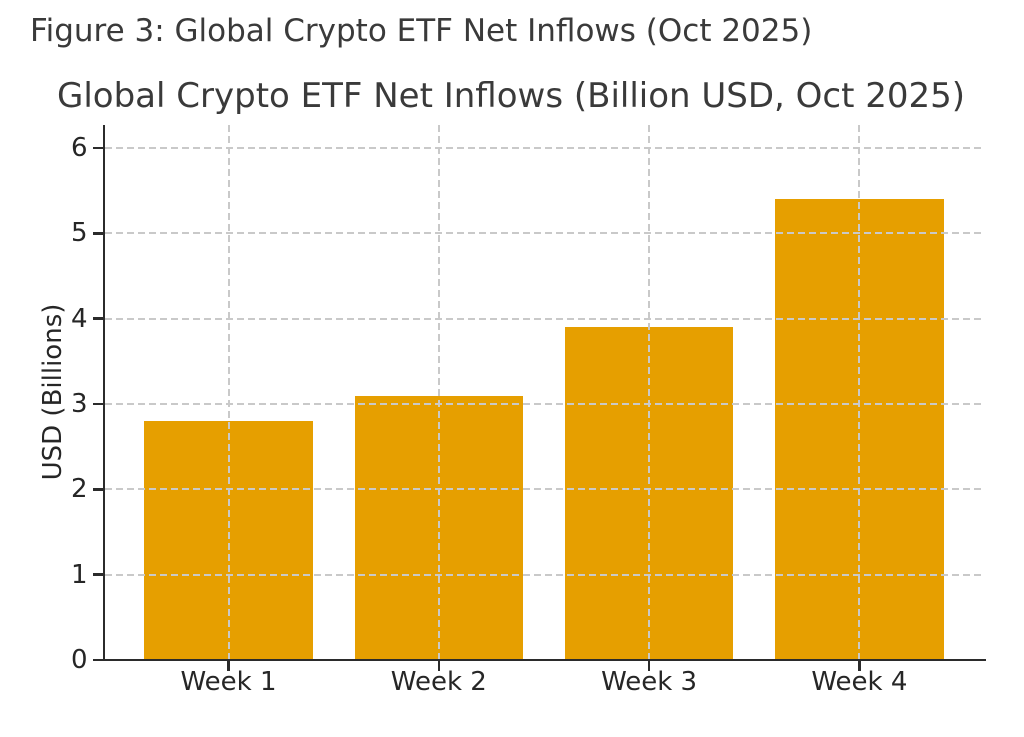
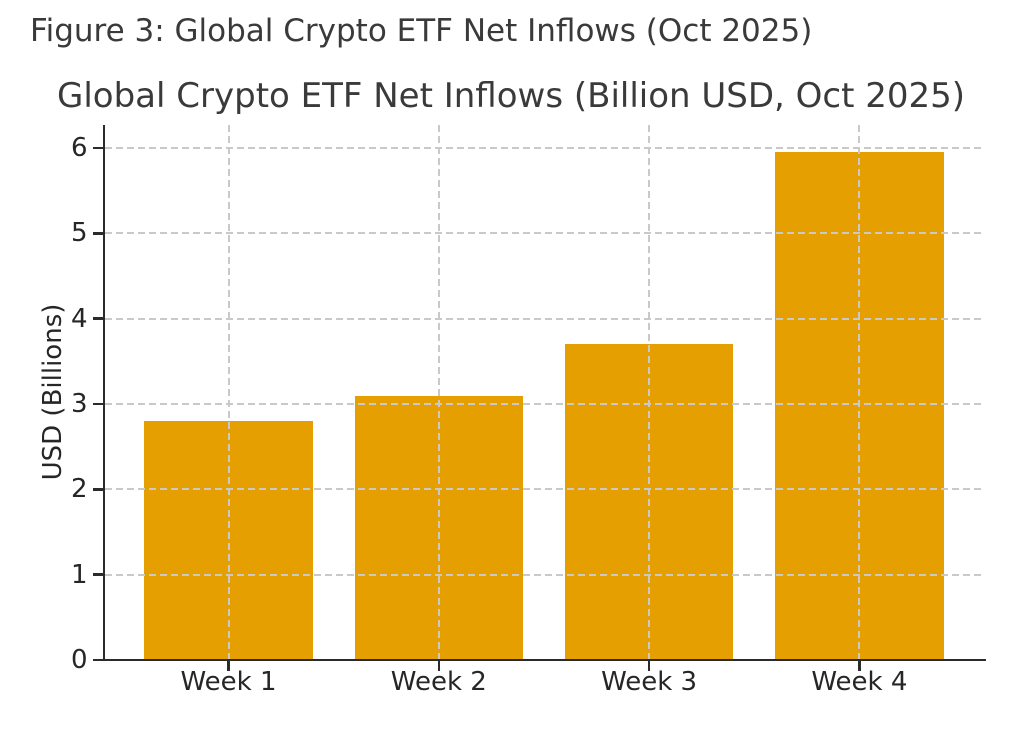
Week 3: 3.9 -> 3.7
Week 4: 5.4 -> 6.0
